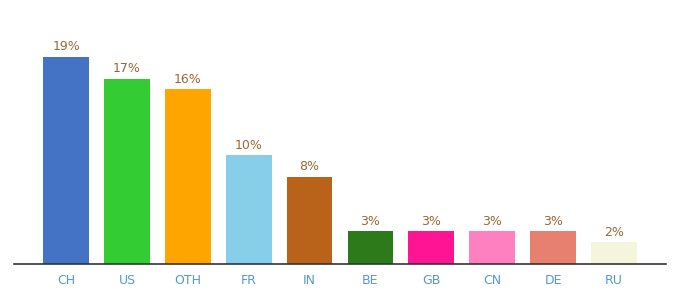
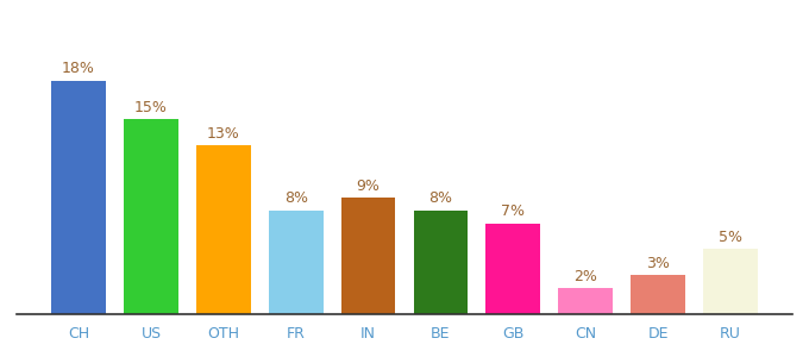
CH: 19% -> 18%
US: 17% -> 15%
OTH: 16% -> 13%
FR: 10% -> 8%
IN: 8% -> 9%
BE: 3% -> 8%
GB: 3% -> 7%
CN: 3% -> 2%
RU: 2% -> 5%
